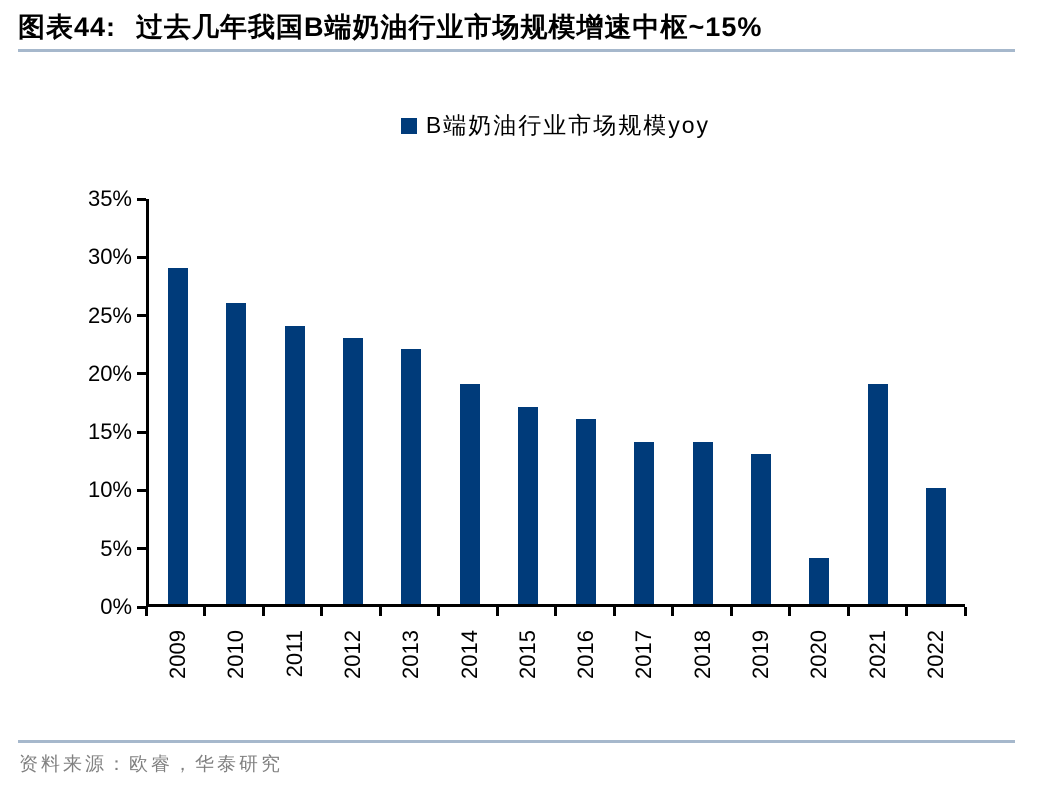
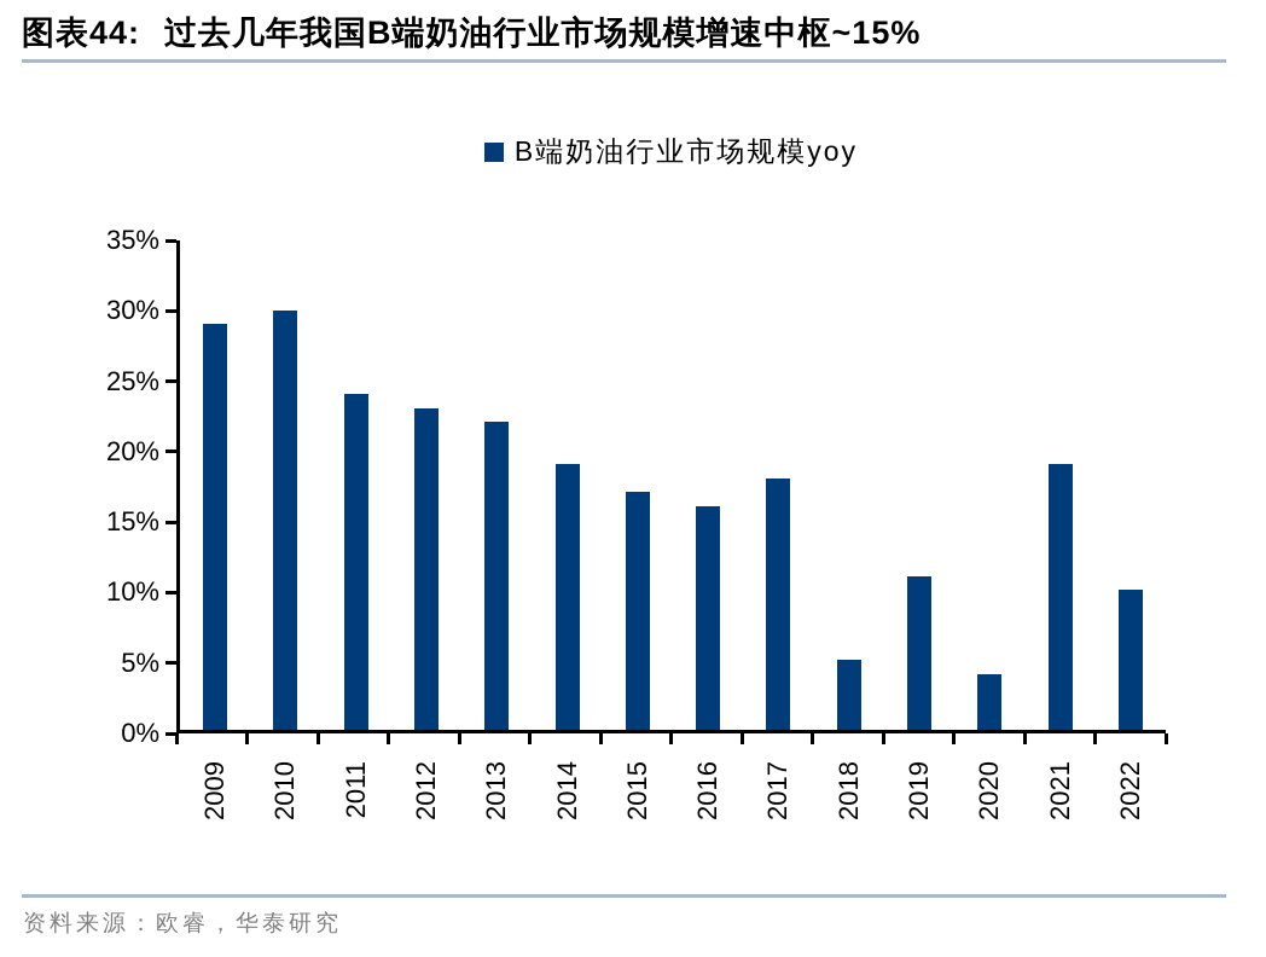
2010: 26% -> 30%
2017: 14% -> 18%
2018: 14% -> 5%
2019: 13% -> 11%
